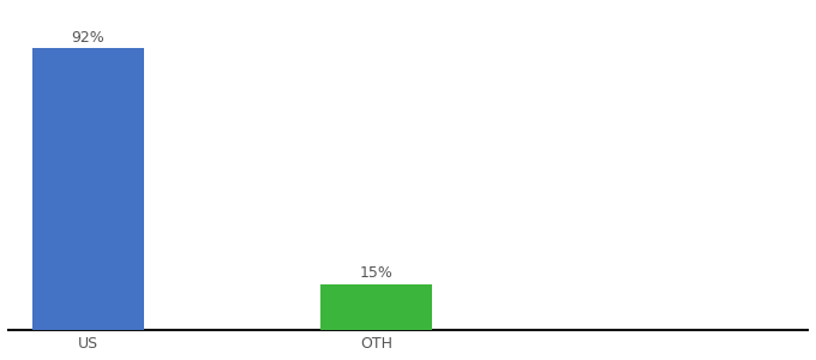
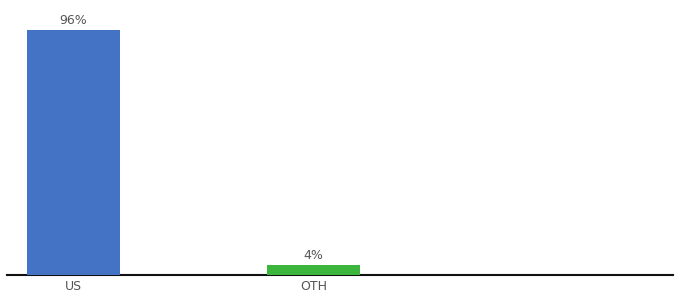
US: 92% -> 96%
OTH: 15% -> 4%
